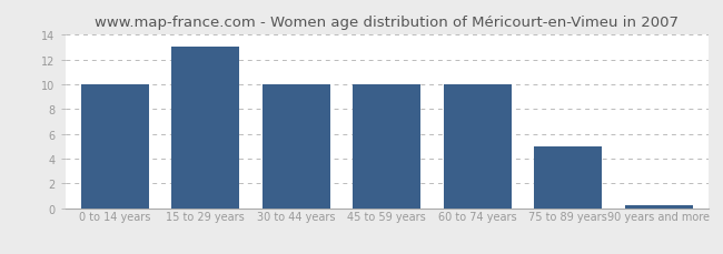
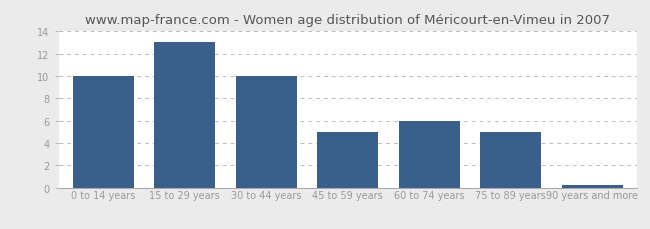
45 to 59 years: 10.0 -> 5.0
60 to 74 years: 10.0 -> 6.0
